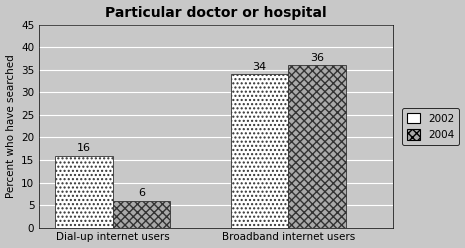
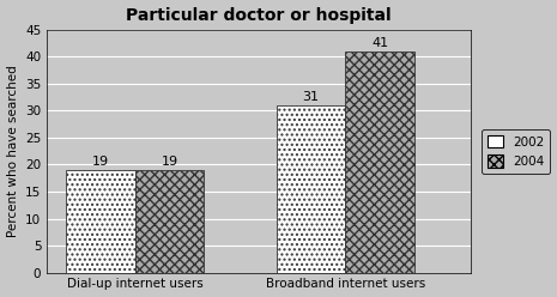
2002/Dial-up internet users: 16 -> 19
2004/Dial-up internet users: 6 -> 19
2002/Broadband internet users: 34 -> 31
2004/Broadband internet users: 36 -> 41
